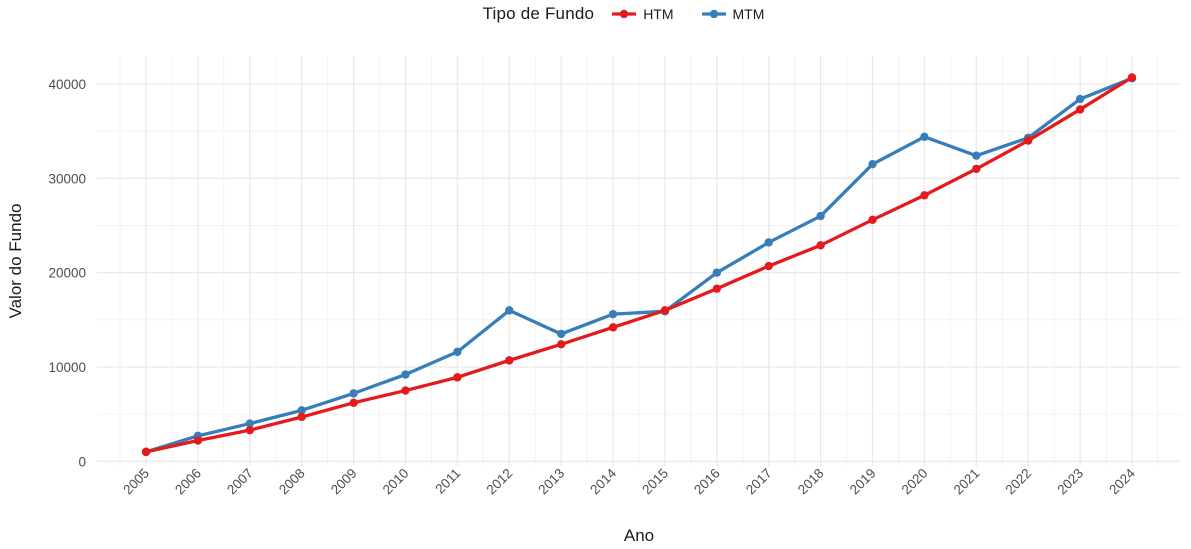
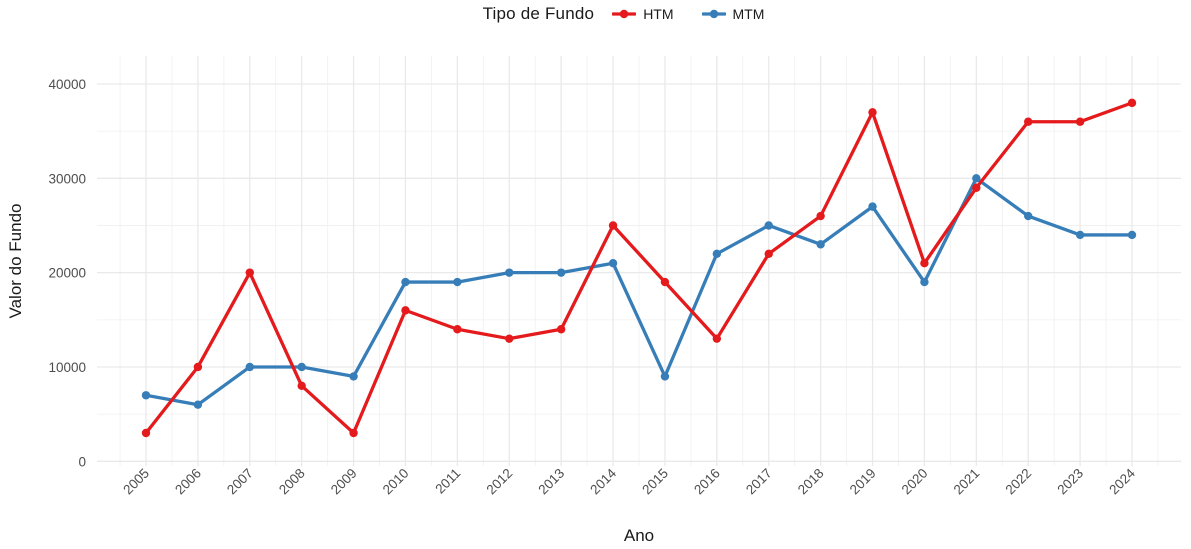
HTM/2005: 1000 -> 3000
MTM/2005: 1000 -> 7000
HTM/2006: 2000 -> 10000
MTM/2006: 3000 -> 6000
HTM/2007: 3000 -> 20000
MTM/2007: 4000 -> 10000
HTM/2008: 5000 -> 8000
MTM/2008: 5000 -> 10000
HTM/2009: 6000 -> 3000
MTM/2009: 7000 -> 9000
HTM/2010: 8000 -> 16000
MTM/2010: 9000 -> 19000
HTM/2011: 9000 -> 14000
MTM/2011: 12000 -> 19000
HTM/2012: 11000 -> 13000
MTM/2012: 16000 -> 20000
HTM/2013: 12000 -> 14000
MTM/2013: 14000 -> 20000
HTM/2014: 14000 -> 25000
MTM/2014: 16000 -> 21000
HTM/2015: 16000 -> 19000
MTM/2015: 16000 -> 9000
HTM/2016: 18000 -> 13000
MTM/2016: 20000 -> 22000
HTM/2017: 21000 -> 22000
MTM/2017: 23000 -> 25000
HTM/2018: 23000 -> 26000
MTM/2018: 26000 -> 23000
HTM/2019: 26000 -> 37000
MTM/2019: 32000 -> 27000
HTM/2020: 28000 -> 21000
MTM/2020: 34000 -> 19000
HTM/2021: 31000 -> 29000
MTM/2021: 32000 -> 30000
HTM/2022: 34000 -> 36000
MTM/2022: 34000 -> 26000
HTM/2023: 37000 -> 36000
MTM/2023: 38000 -> 24000
HTM/2024: 41000 -> 38000
MTM/2024: 41000 -> 24000
